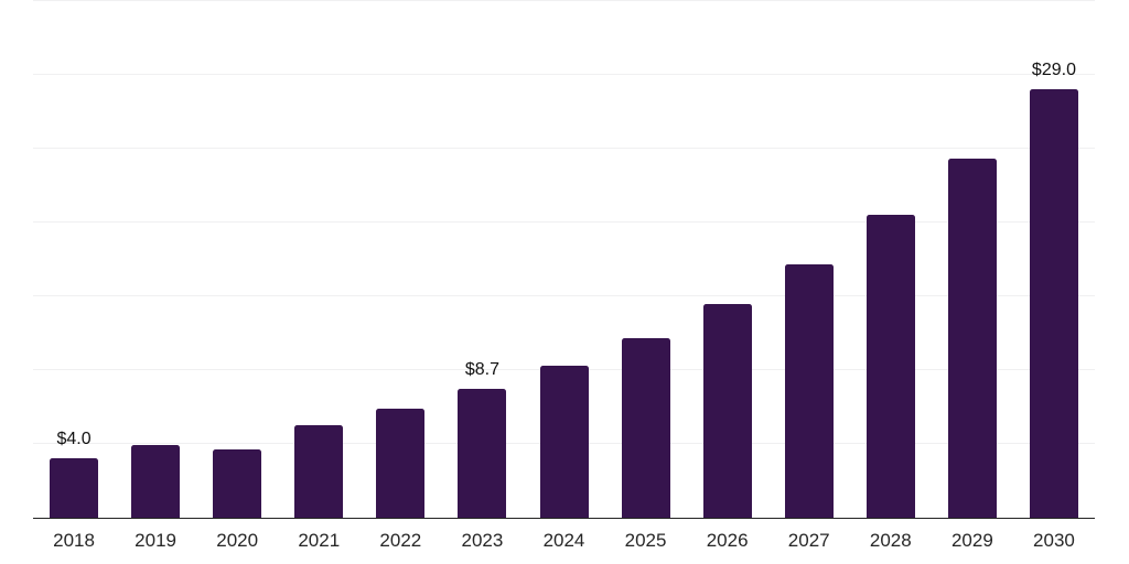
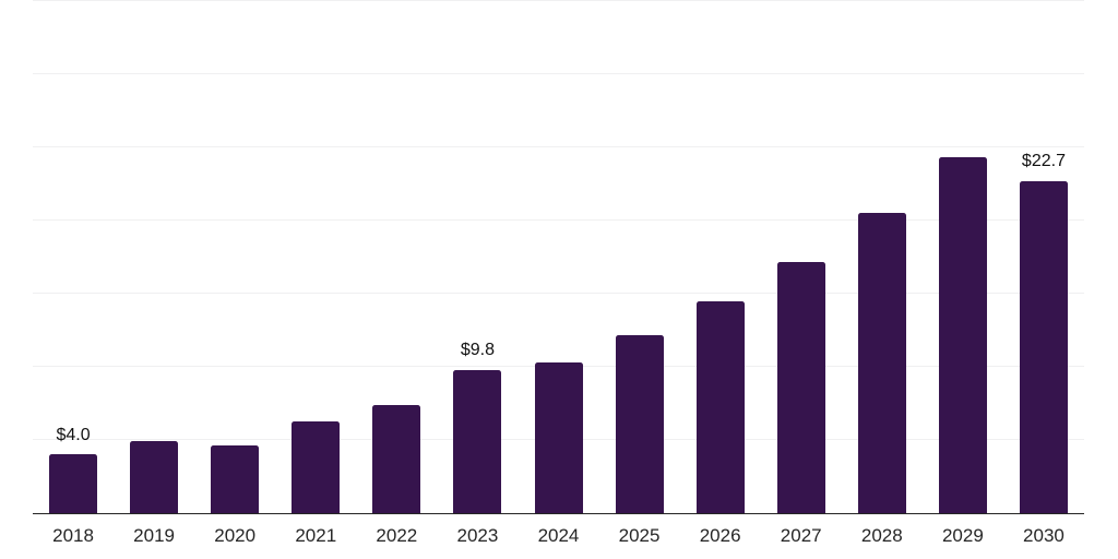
2023: $8.7 -> $9.8
2030: $29.0 -> $22.7
